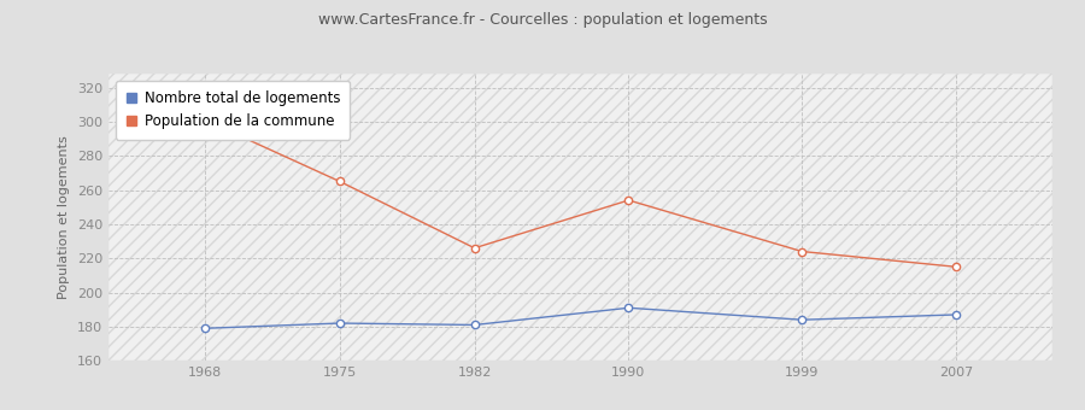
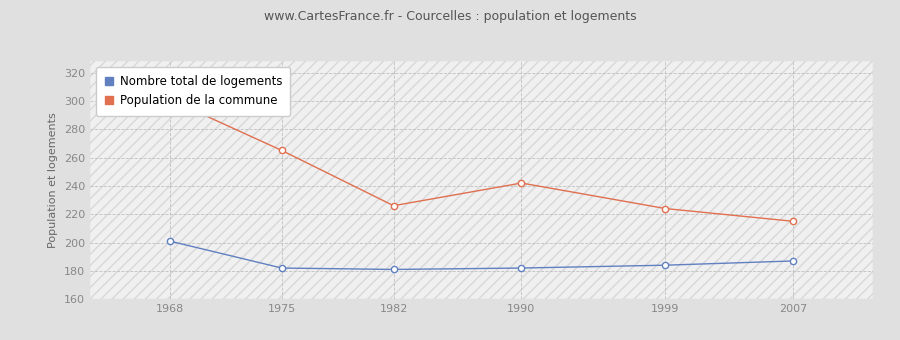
Nombre total de logements/1968: 179 -> 201
Nombre total de logements/1990: 191 -> 182
Population de la commune/1990: 254 -> 242
